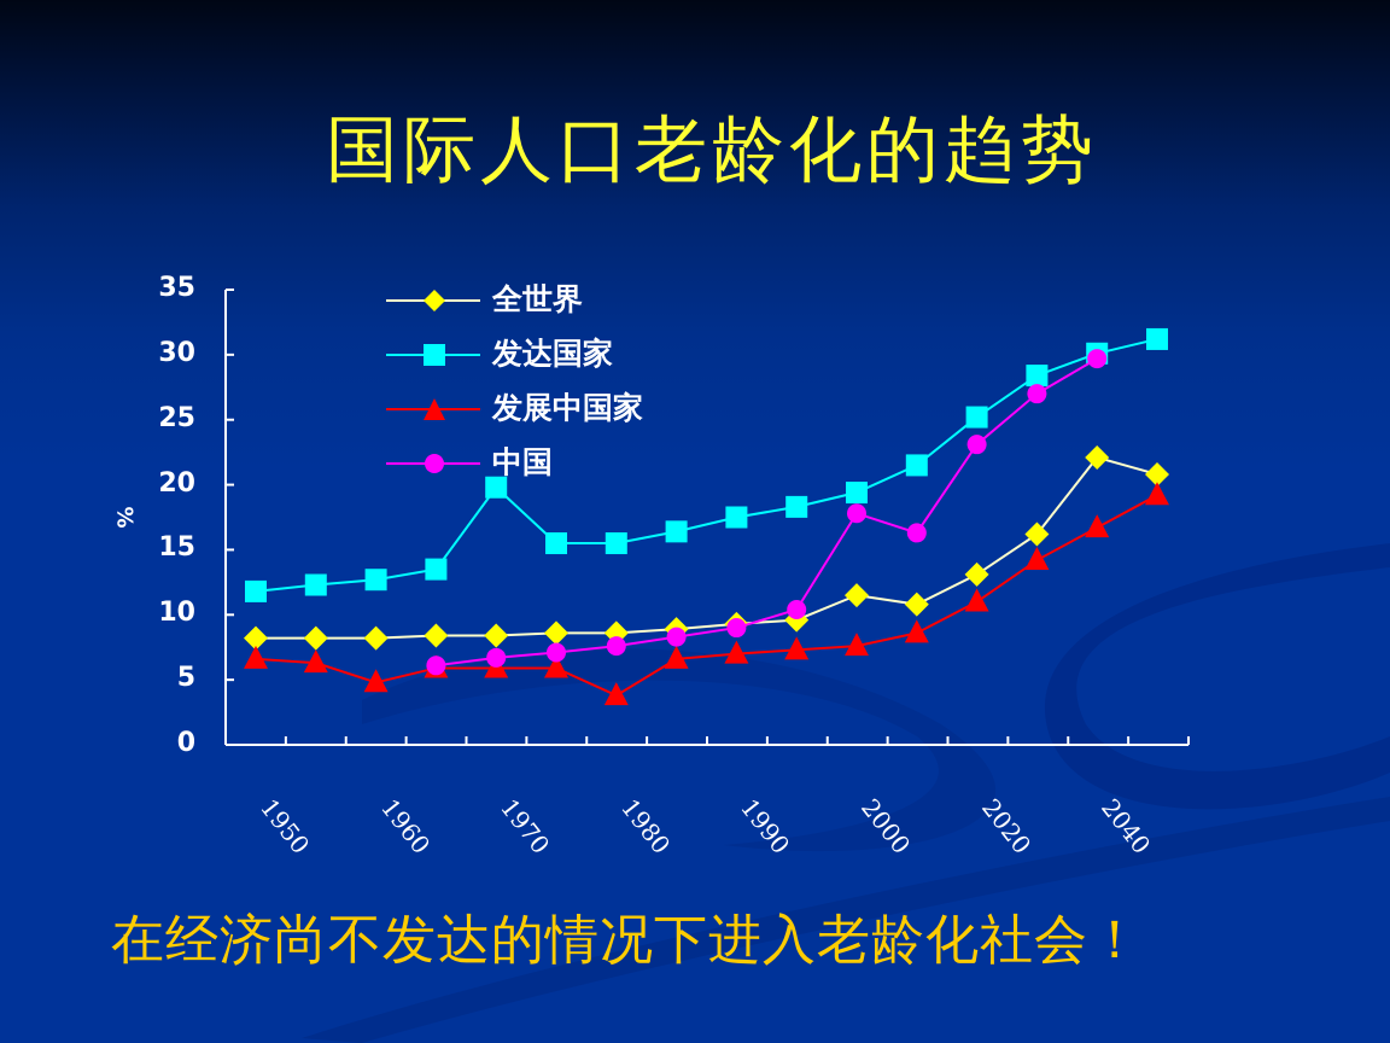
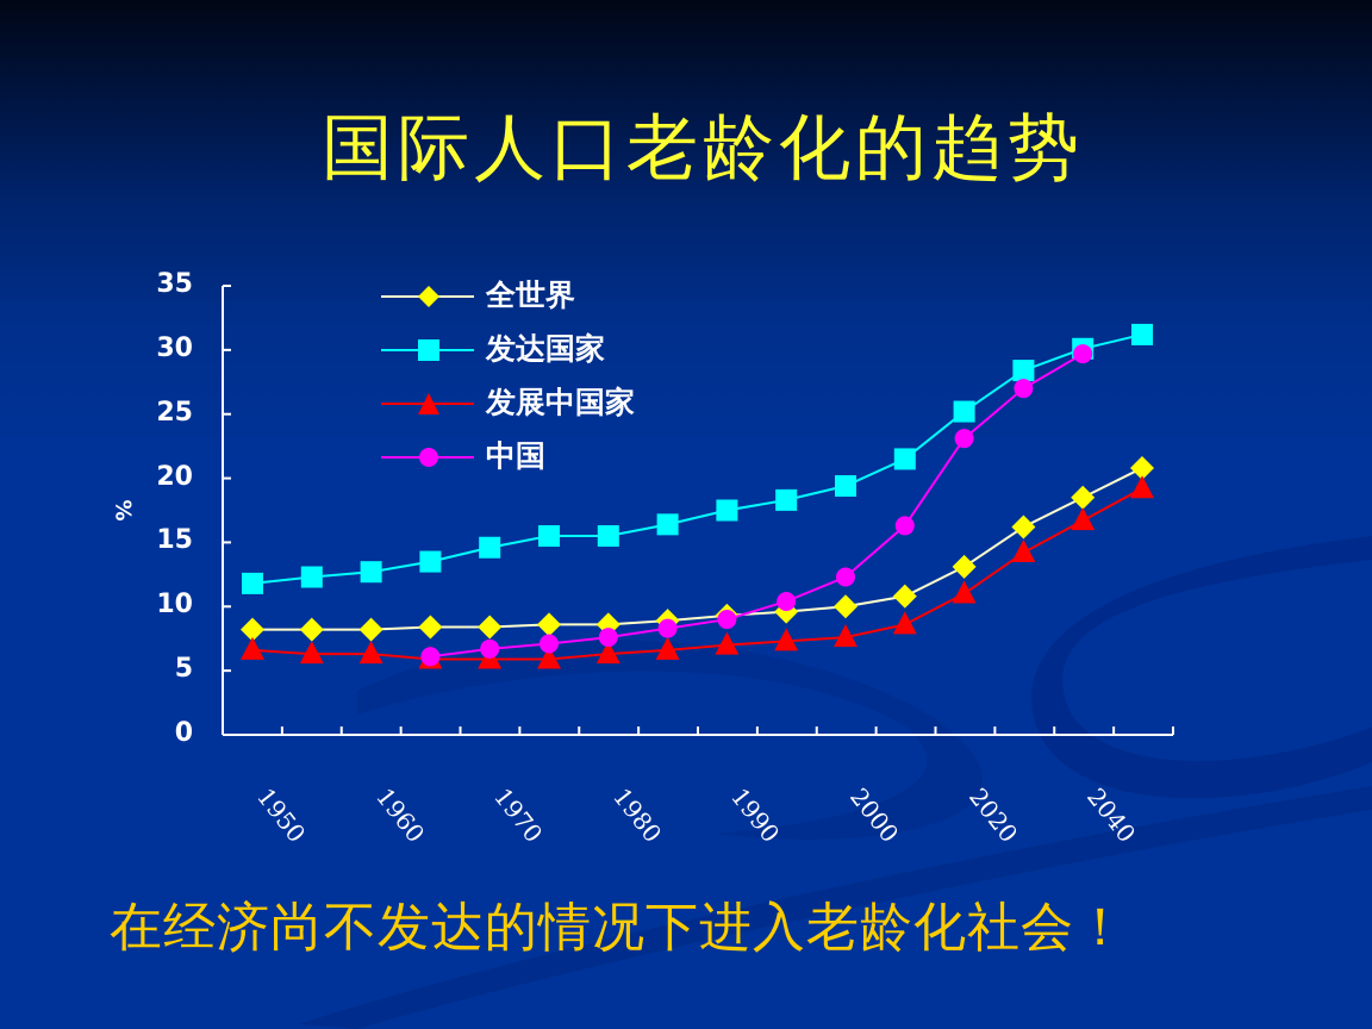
发展中国家/1960: 4.8 -> 6.3
发达国家/1970: 19.8 -> 14.6
发展中国家/1980: 3.8 -> 6.3
全世界/2000: 11.5 -> 10.0
中国/2000: 17.8 -> 12.3
全世界/2040: 22.1 -> 18.5
